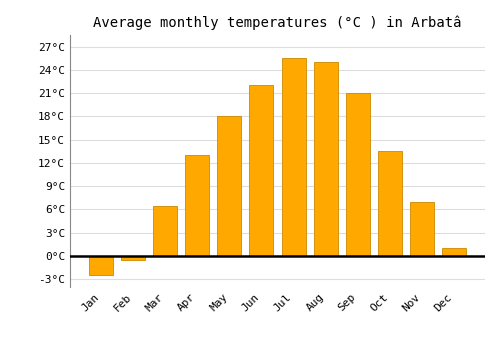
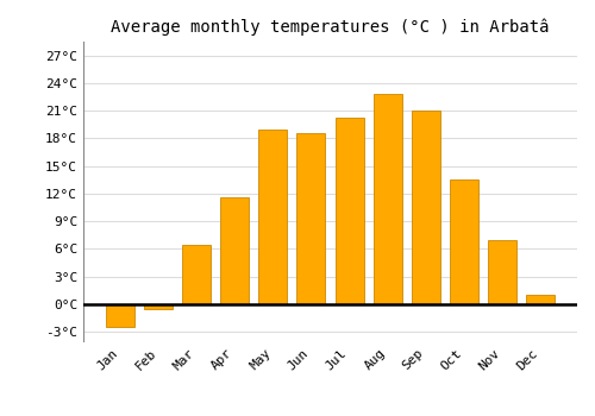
Apr: 13.0°C -> 11.6°C
May: 18.0°C -> 19.0°C
Jun: 22.0°C -> 18.6°C
Jul: 25.5°C -> 20.2°C
Aug: 25.0°C -> 22.8°C
